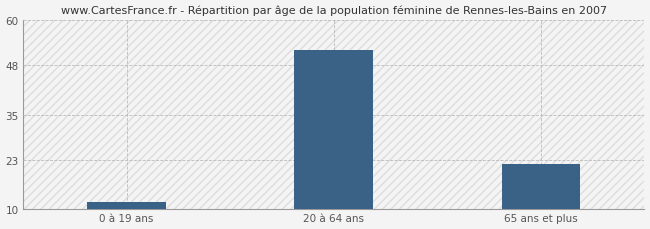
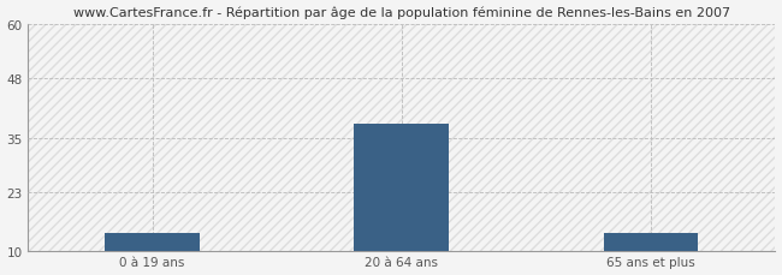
0 à 19 ans: 12 -> 14
20 à 64 ans: 52 -> 38
65 ans et plus: 22 -> 14
